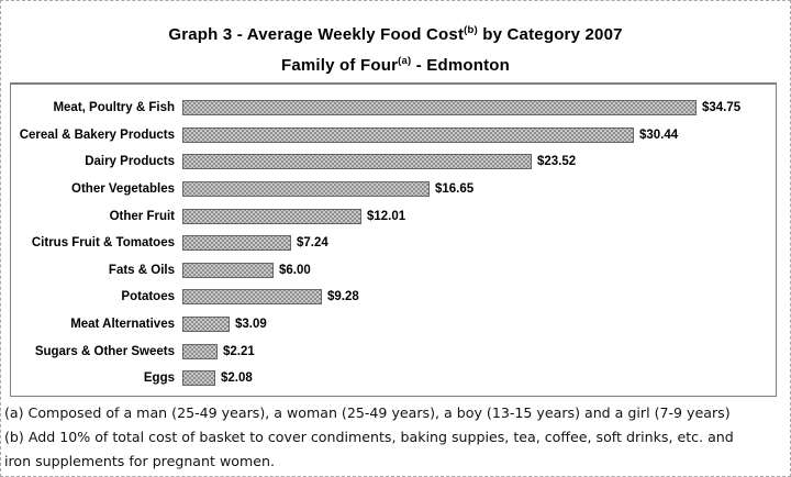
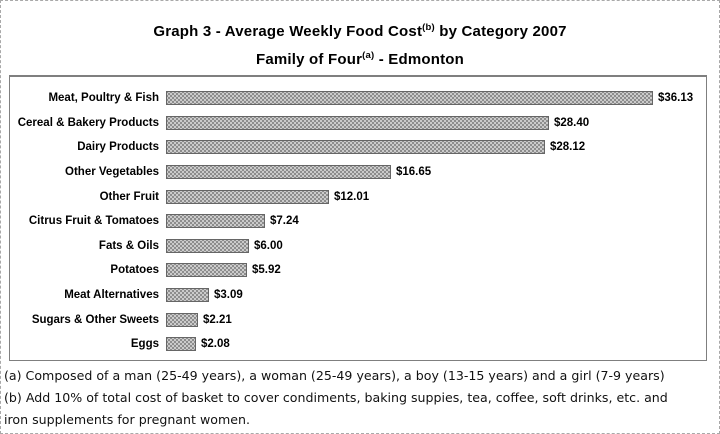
Meat, Poultry & Fish: $34.75 -> $36.13
Cereal & Bakery Products: $30.44 -> $28.40
Dairy Products: $23.52 -> $28.12
Potatoes: $9.28 -> $5.92
